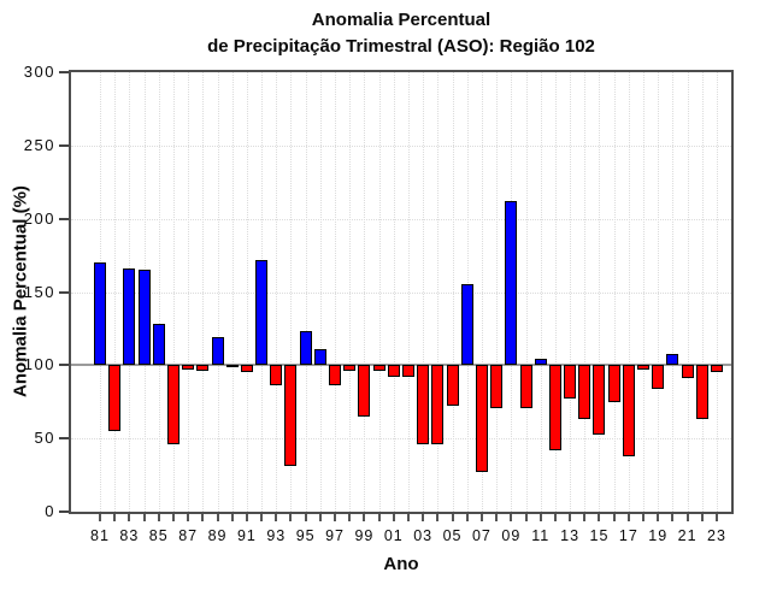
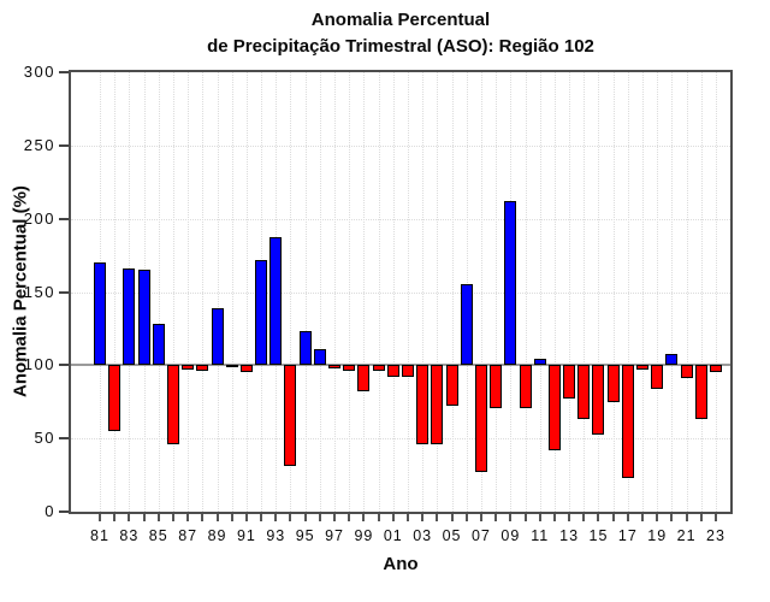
89: 119 -> 139
93: 86 -> 187
97: 86 -> 98
99: 65 -> 82
17: 38 -> 23
